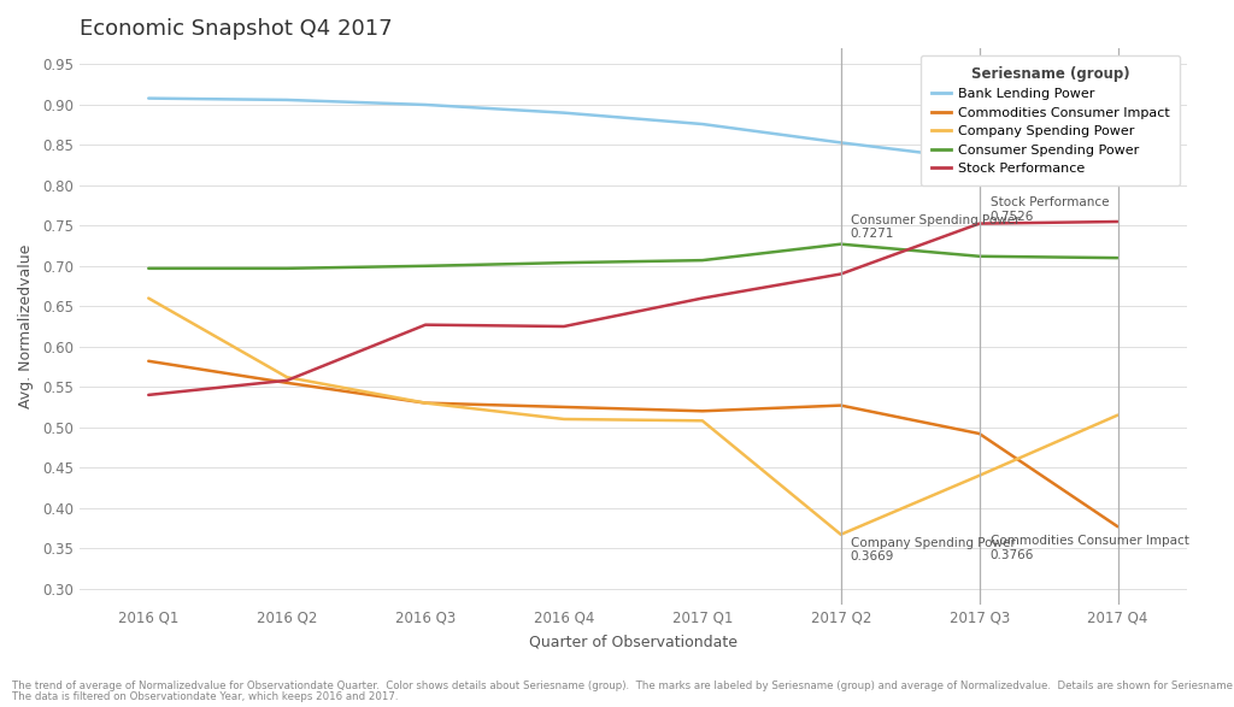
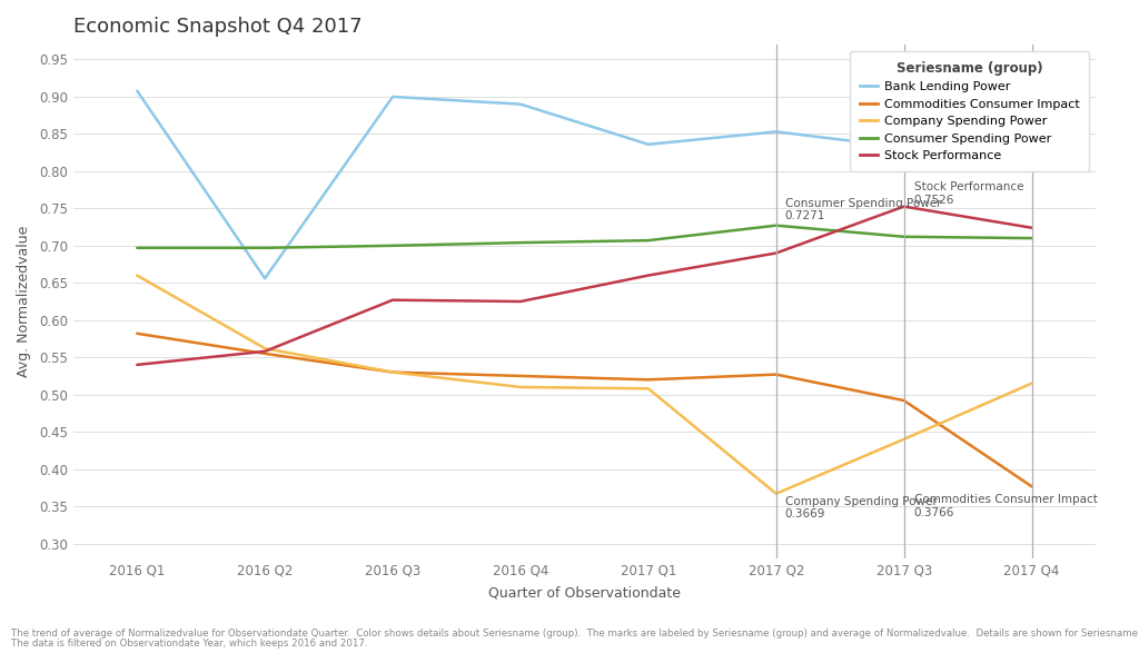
Bank Lending Power/2016 Q2: 0.906 -> 0.656
Bank Lending Power/2017 Q1: 0.876 -> 0.836
Stock Performance/2017 Q4: 0.755 -> 0.724
